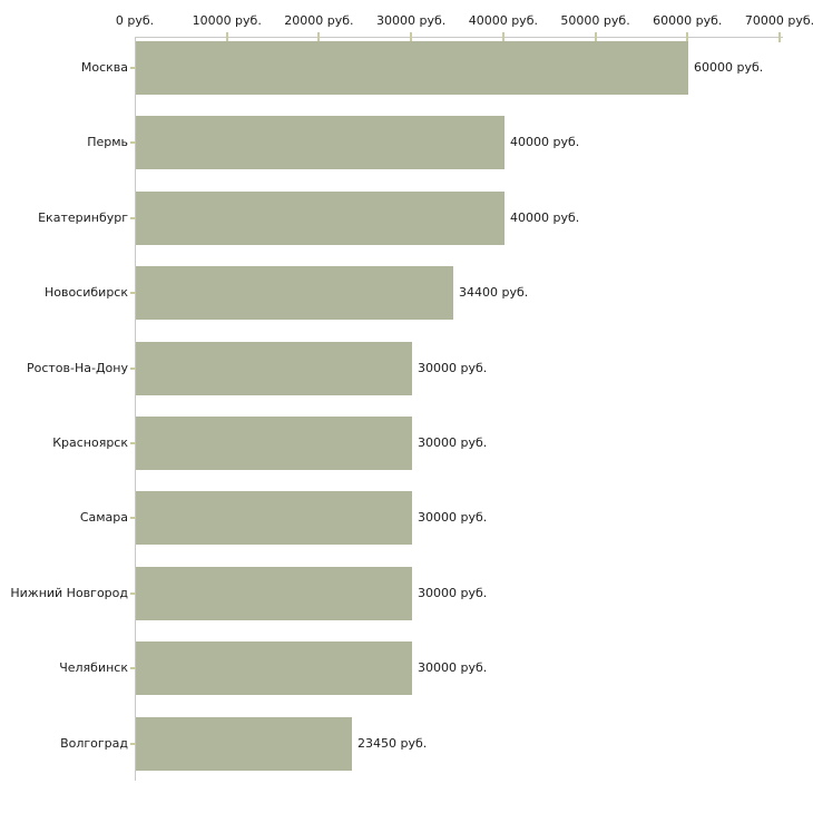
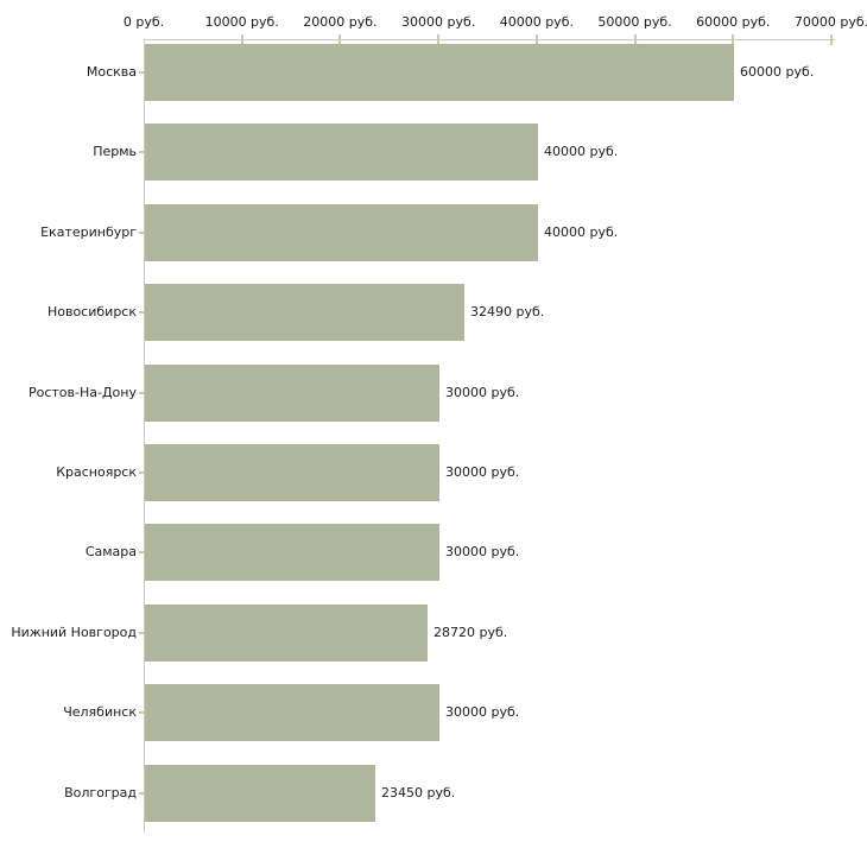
Новосибирск: 34400 -> 32490
Нижний Новгород: 30000 -> 28720
